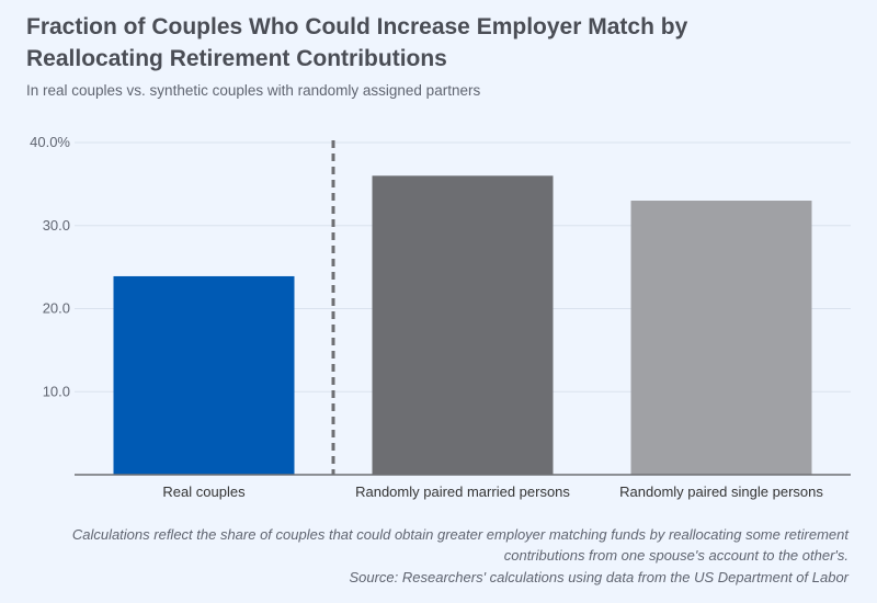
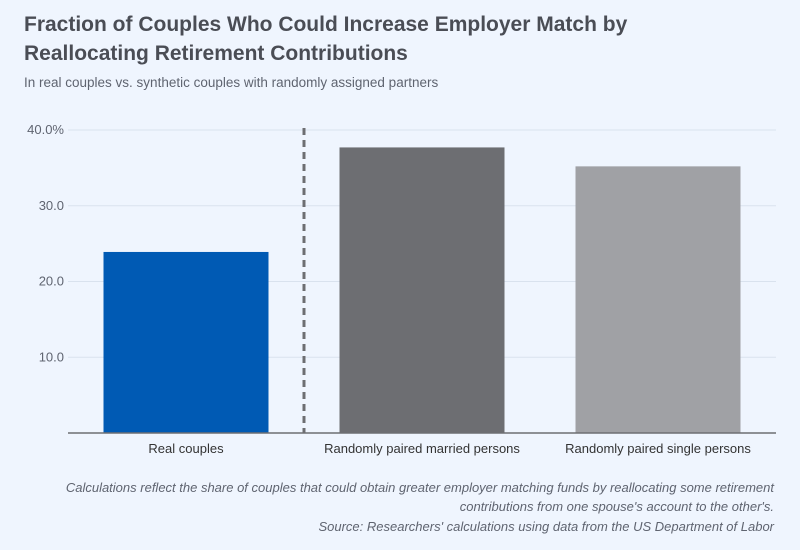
Randomly paired married persons: 36% -> 38%
Randomly paired single persons: 33% -> 35%
